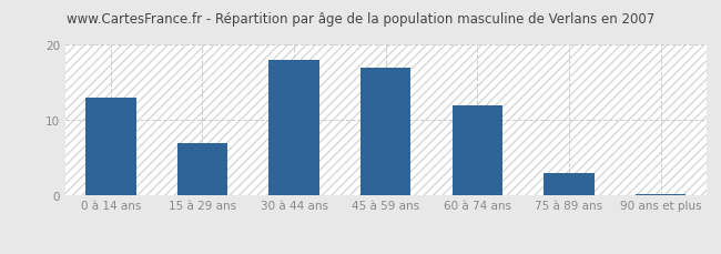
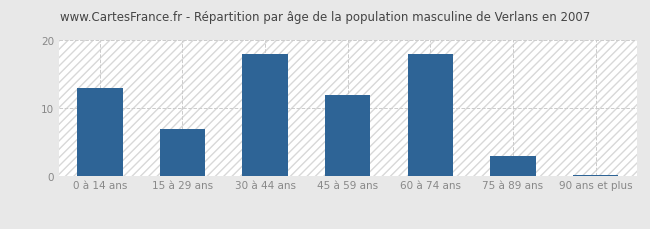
45 à 59 ans: 17.0 -> 12.0
60 à 74 ans: 12.0 -> 18.0
